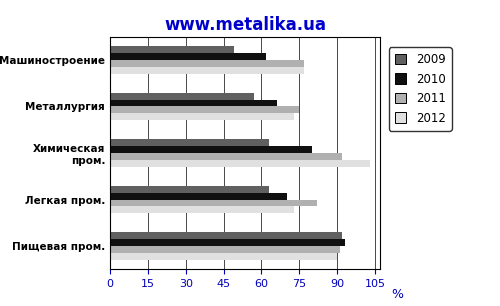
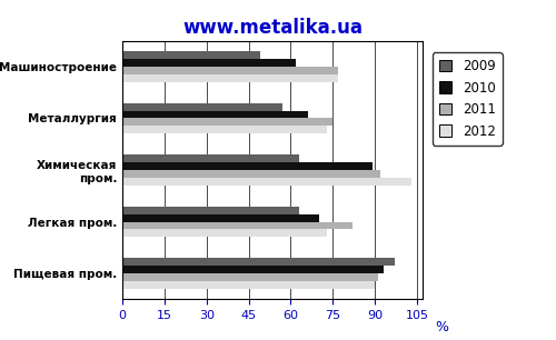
2010/Химическая пром.: 80 -> 89
2009/Пищевая пром.: 92 -> 97
